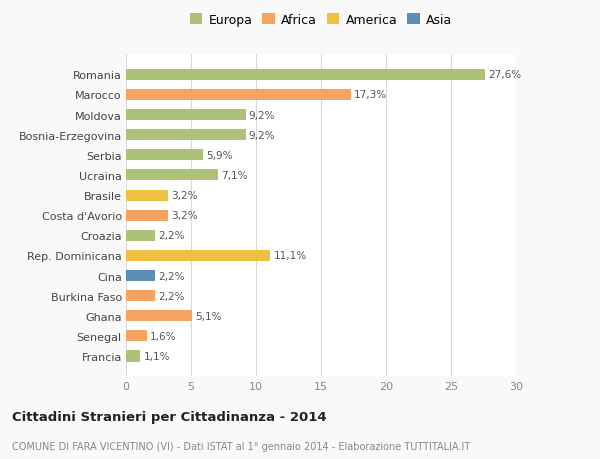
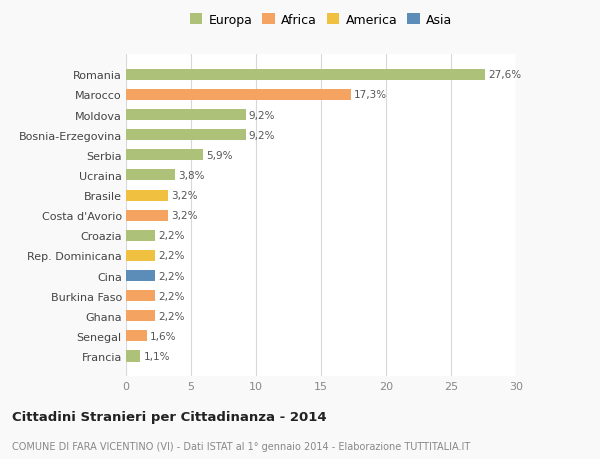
Ucraina: 7,1% -> 3,8%
Rep. Dominicana: 11,1% -> 2,2%
Ghana: 5,1% -> 2,2%
